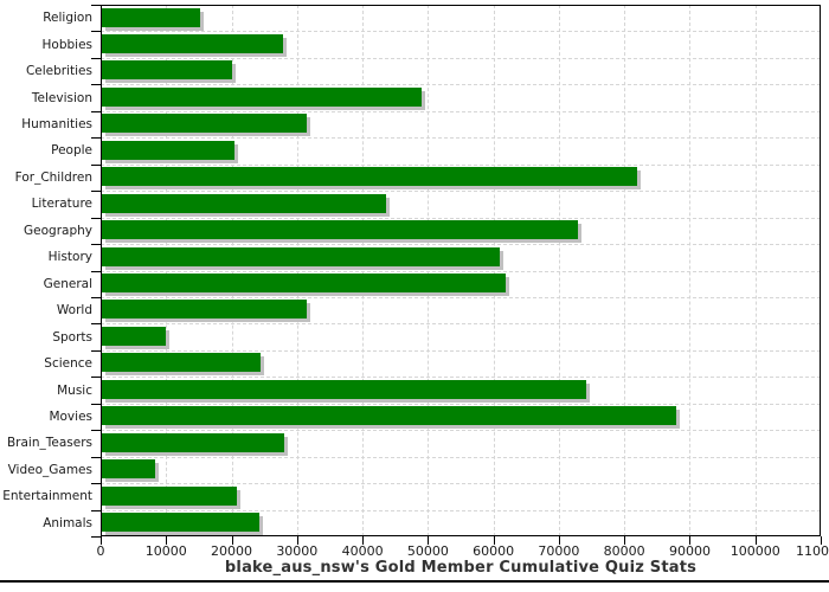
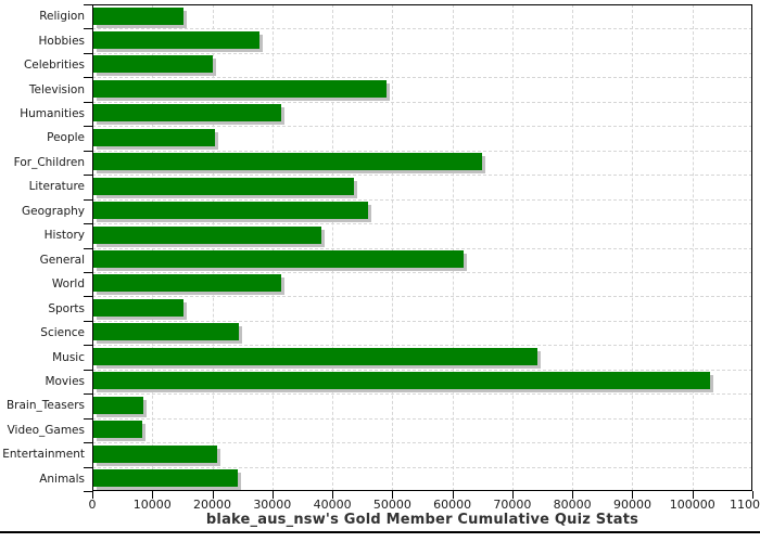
For_Children: 82000 -> 65000
Geography: 73000 -> 46000
History: 61000 -> 38000
Sports: 10000 -> 15000
Movies: 88000 -> 103000
Brain_Teasers: 28000 -> 8000
